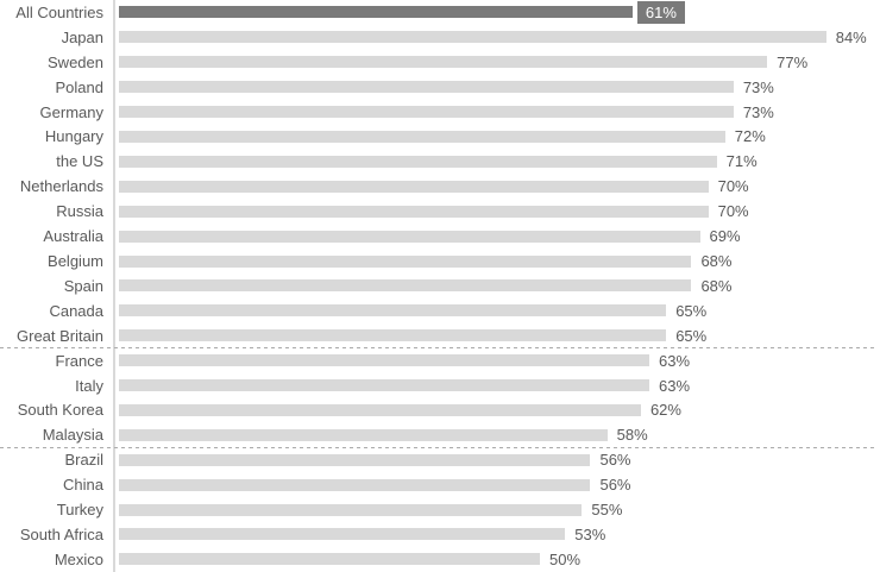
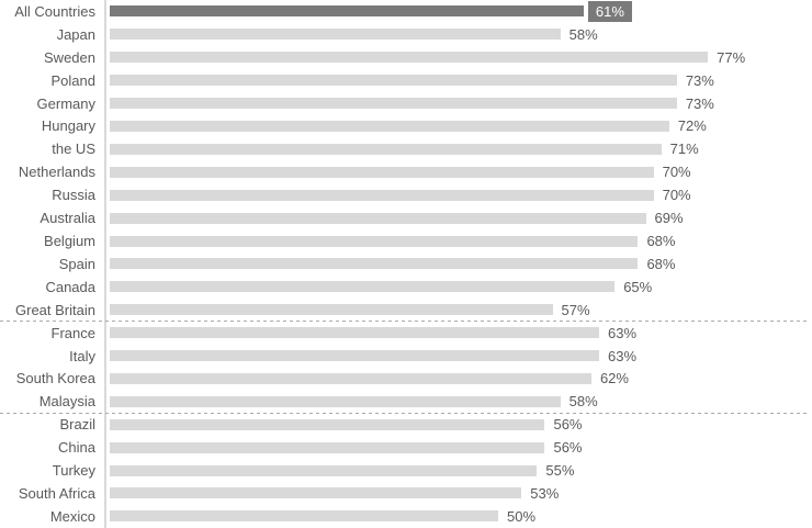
Japan: 84% -> 58%
Great Britain: 65% -> 57%
